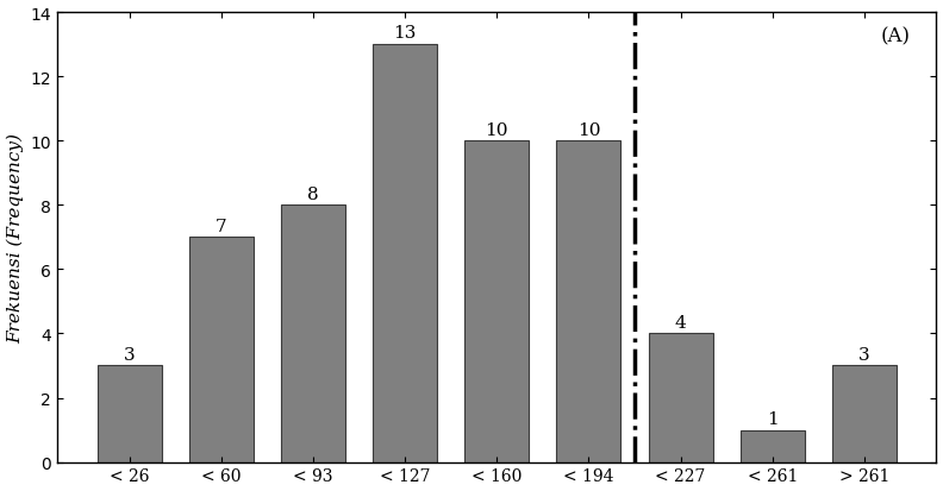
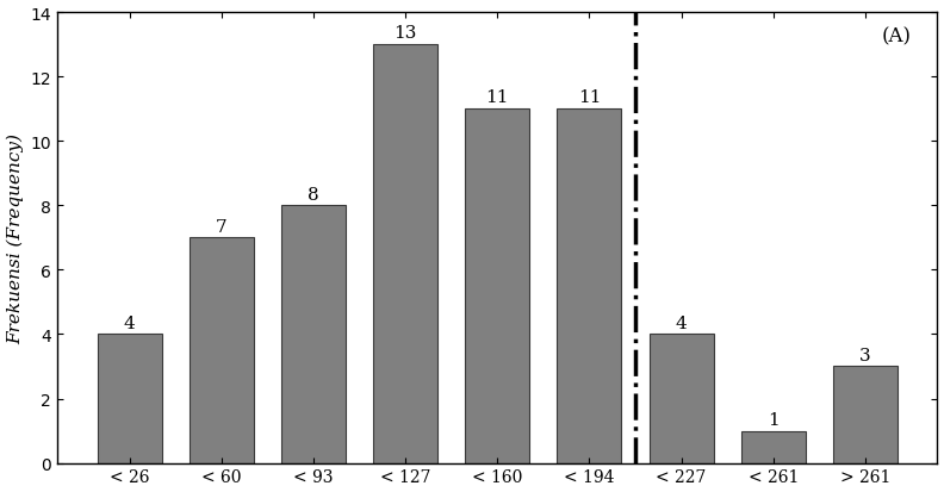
< 26: 3 -> 4
< 160: 10 -> 11
< 194: 10 -> 11
